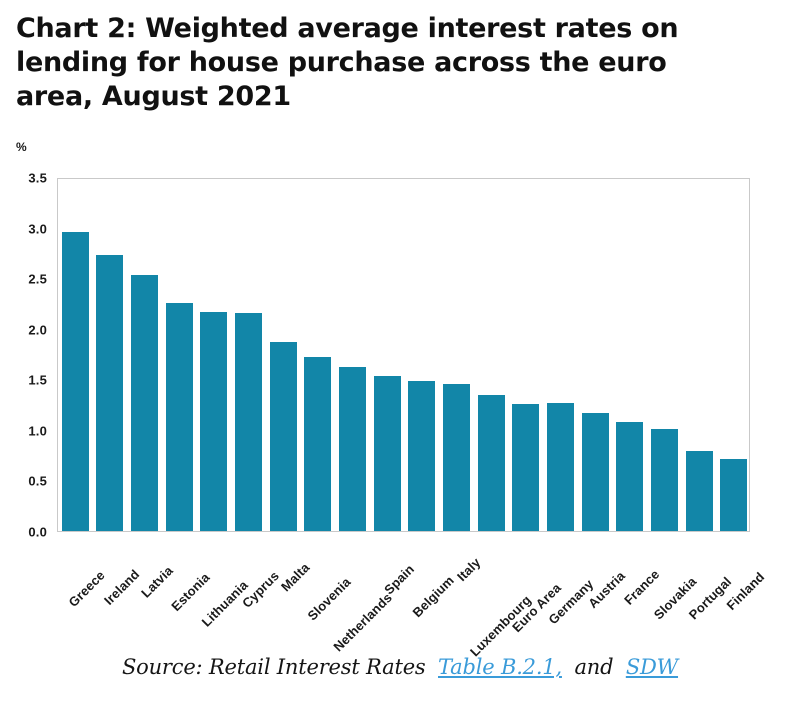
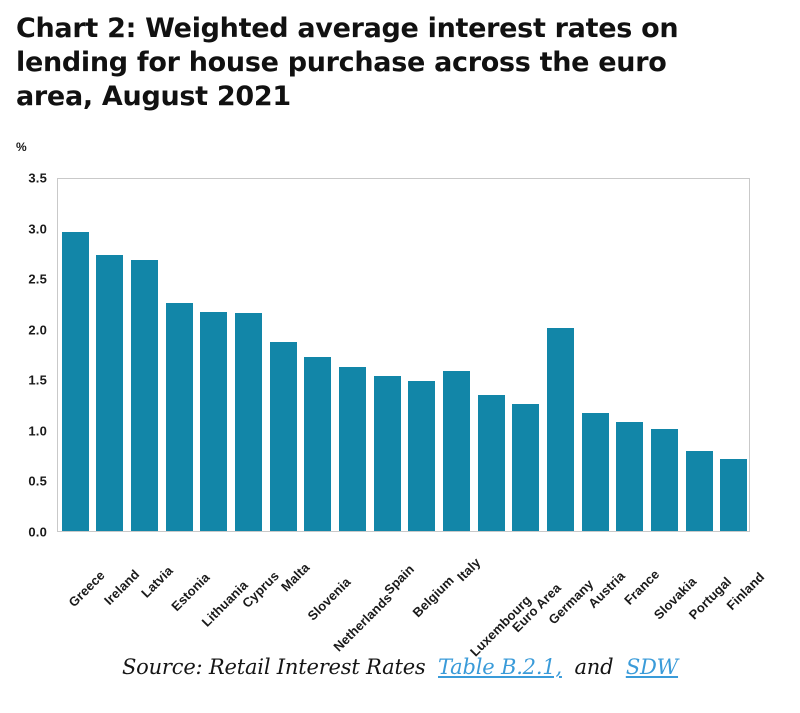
Latvia: 2.53 -> 2.68
Italy: 1.45 -> 1.58
Germany: 1.27 -> 2.01
